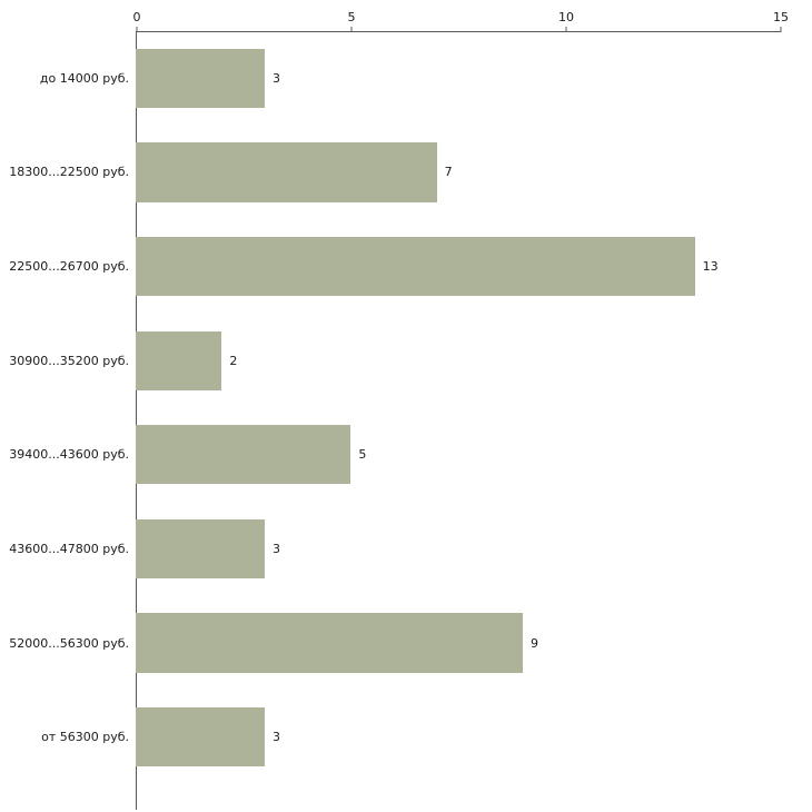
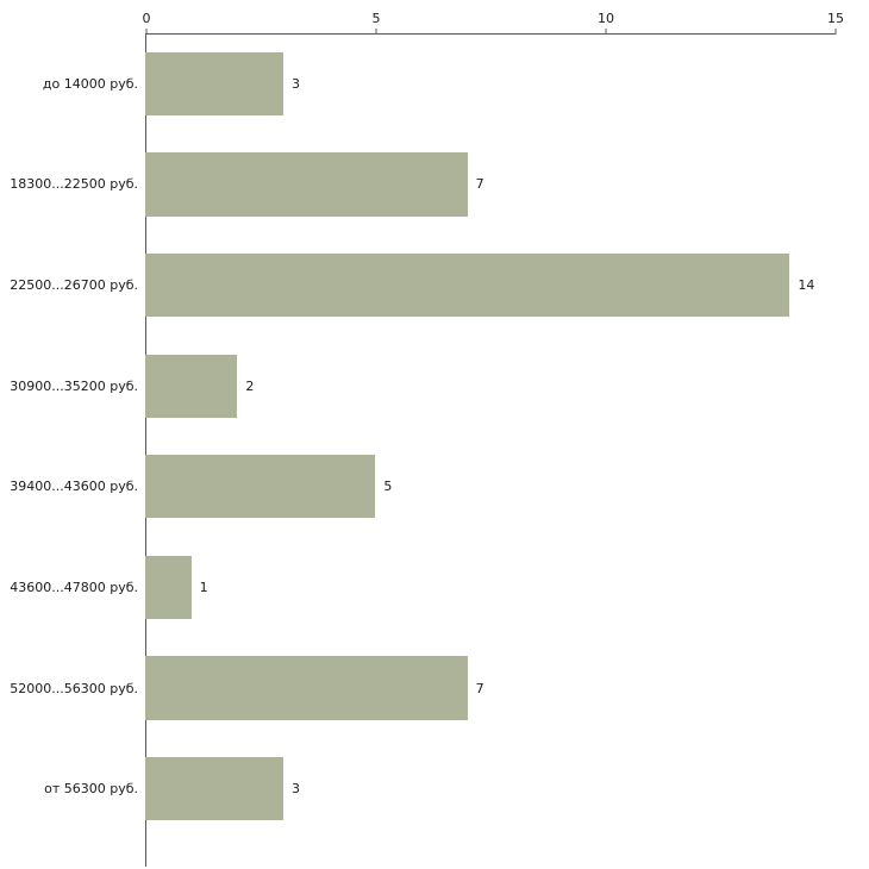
22500...26700 руб.: 13 -> 14
43600...47800 руб.: 3 -> 1
52000...56300 руб.: 9 -> 7
